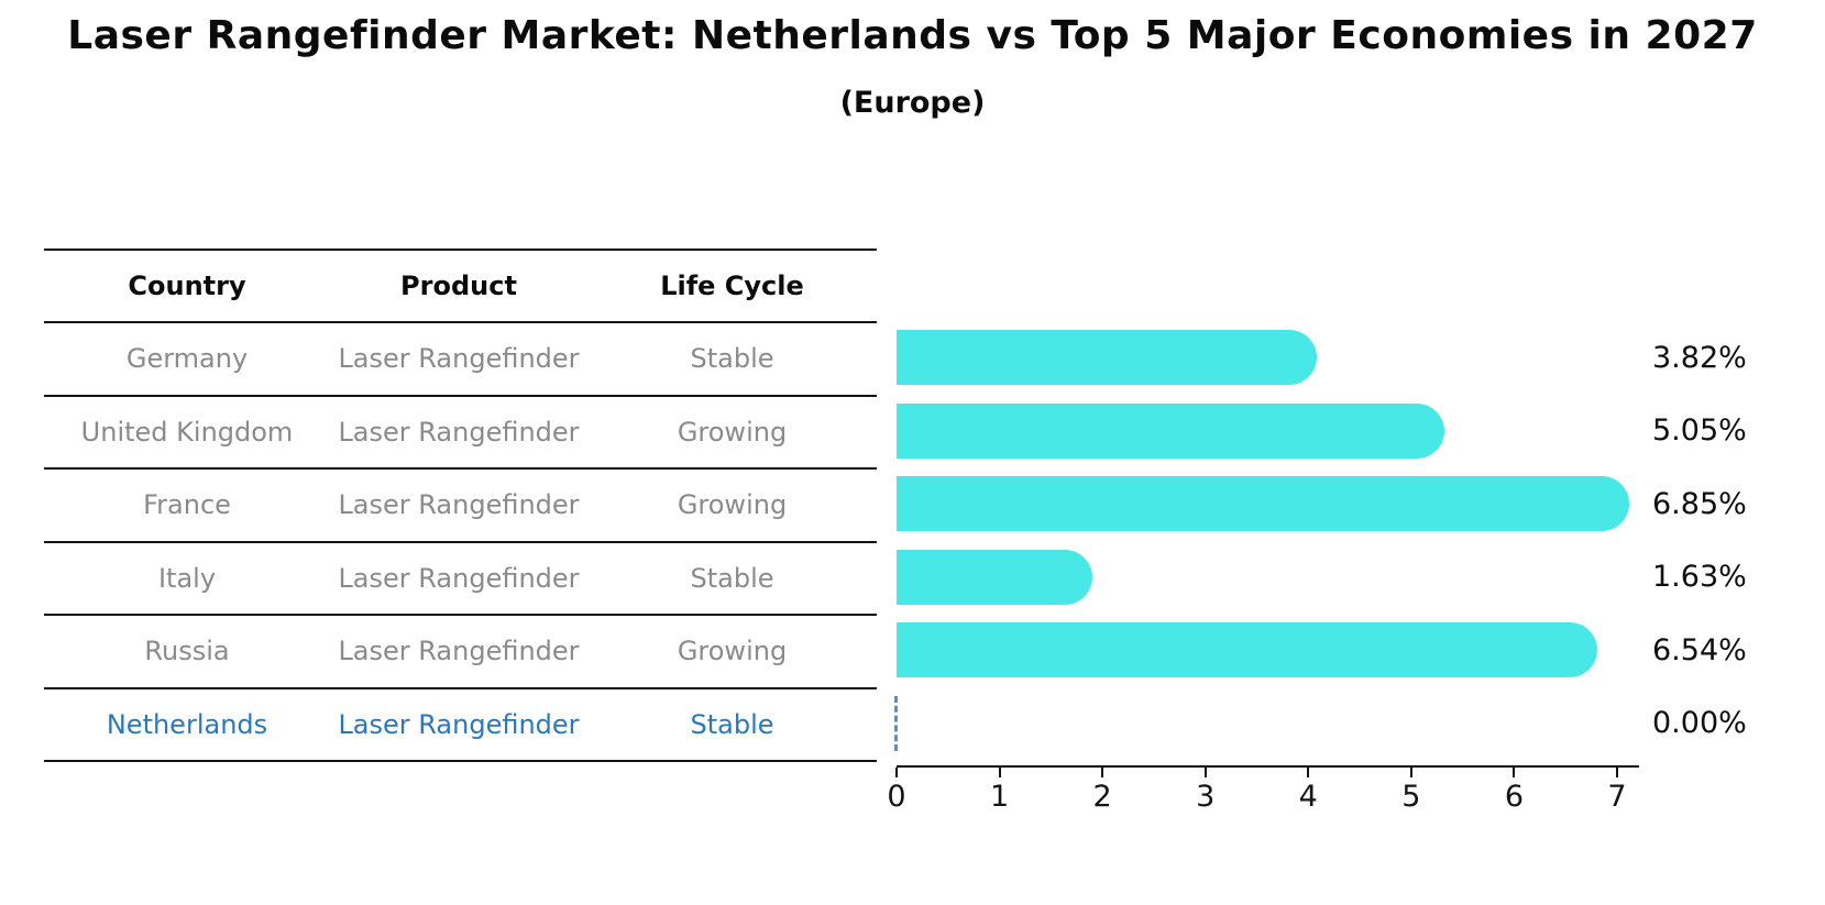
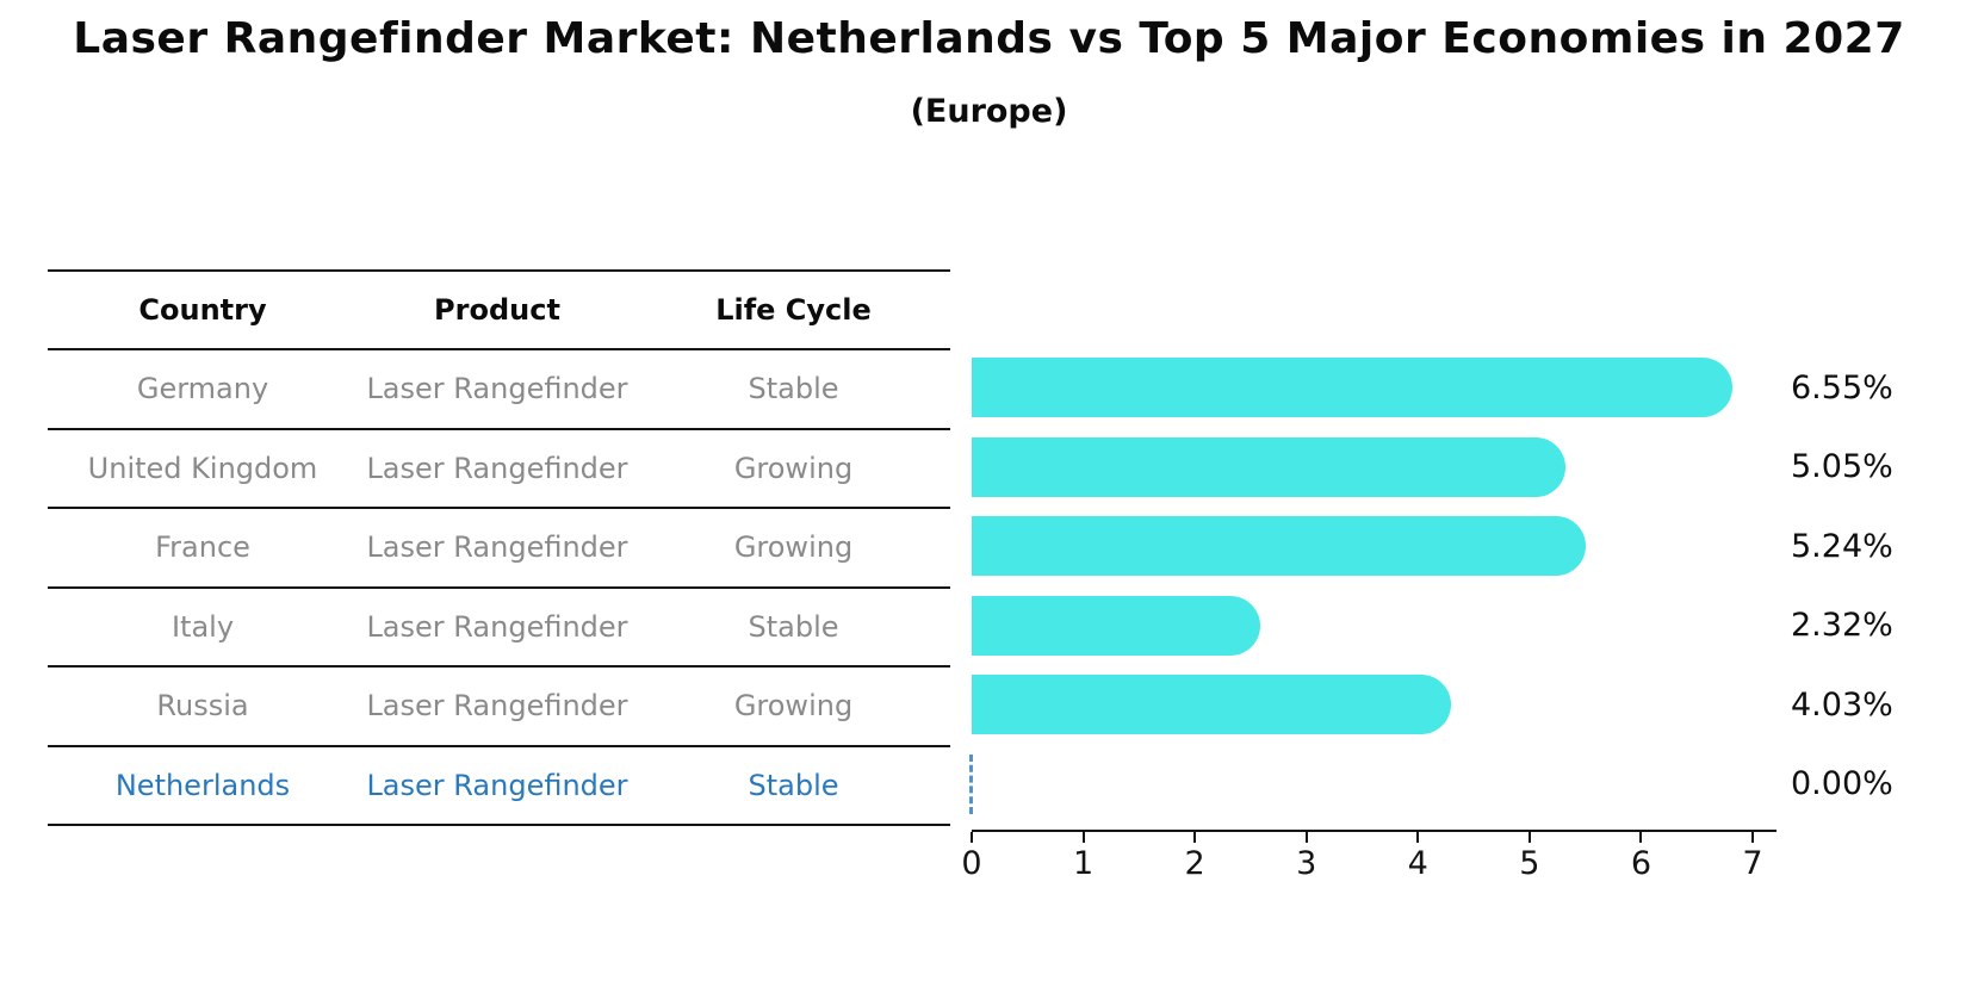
Germany: 3.82% -> 6.55%
France: 6.85% -> 5.24%
Italy: 1.63% -> 2.32%
Russia: 6.54% -> 4.03%
